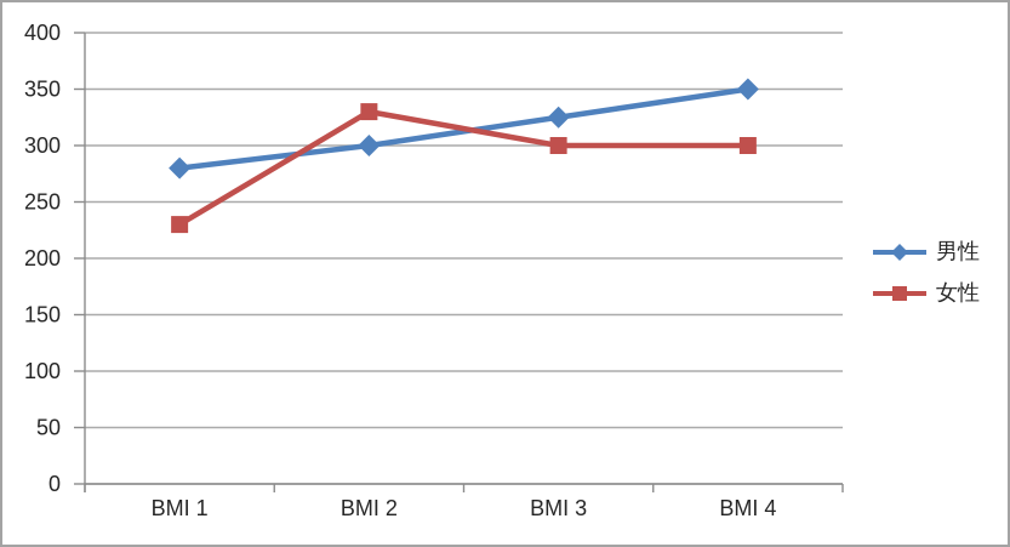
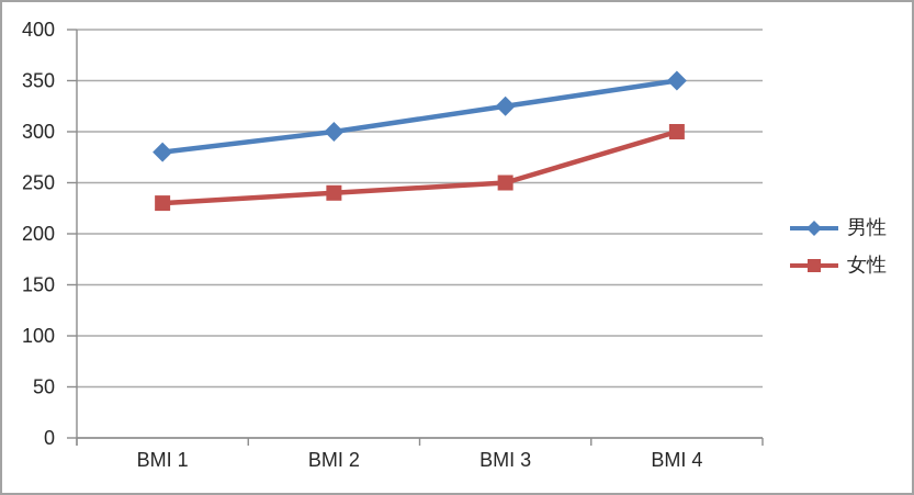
女性/BMI 2: 330 -> 240
女性/BMI 3: 300 -> 250
